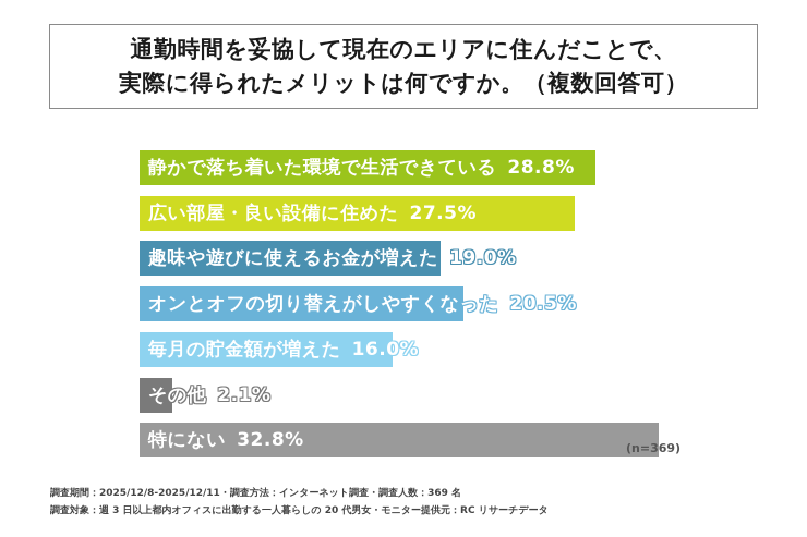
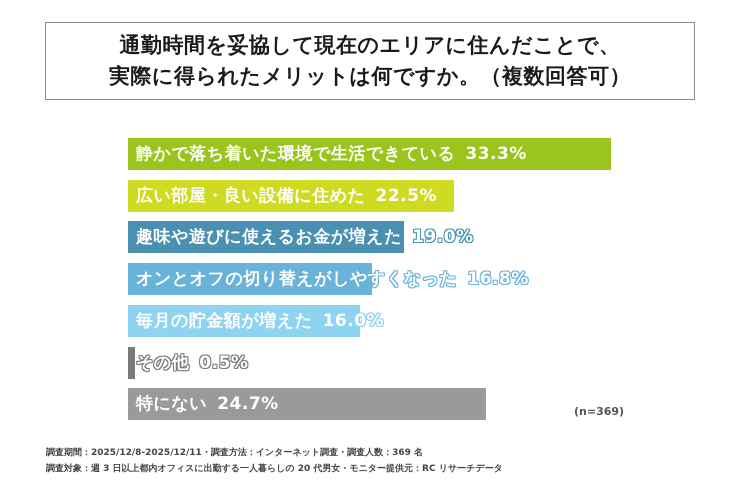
静かで落ち着いた環境で生活できている: 28.8% -> 33.3%
広い部屋・良い設備に住めた: 27.5% -> 22.5%
オンとオフの切り替えがしやすくなった: 20.5% -> 16.8%
その他: 2.1% -> 0.5%
特にない: 32.8% -> 24.7%
